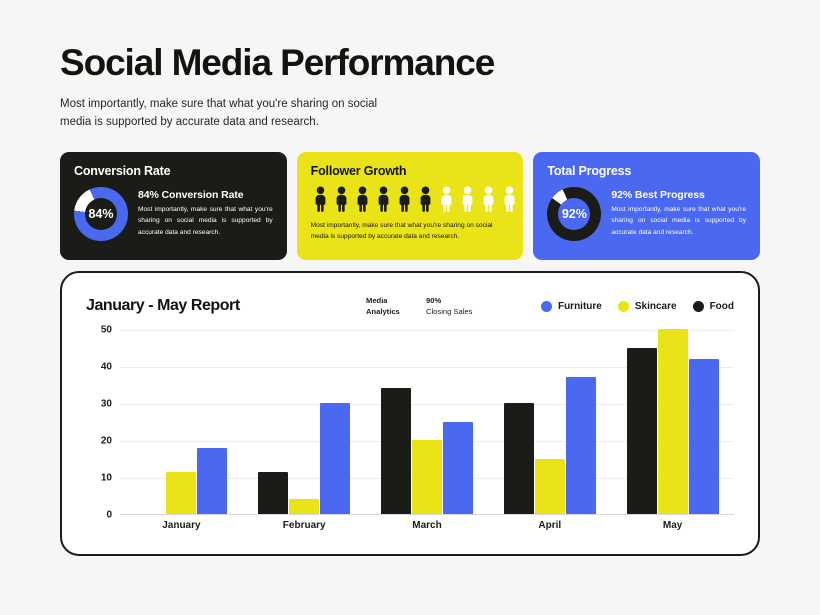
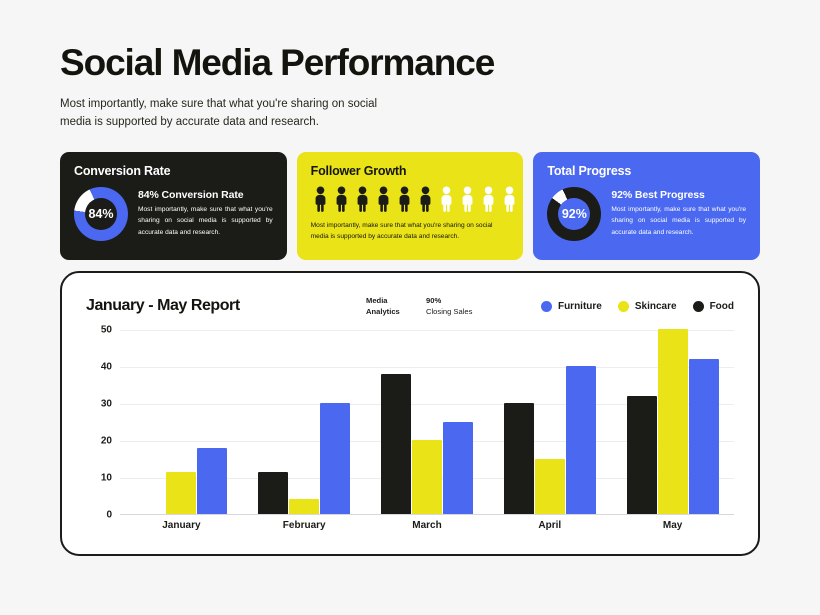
Food/March: 34 -> 38
Furniture/April: 37 -> 40
Food/May: 45 -> 32
